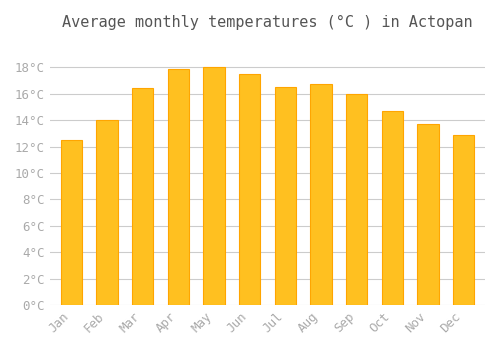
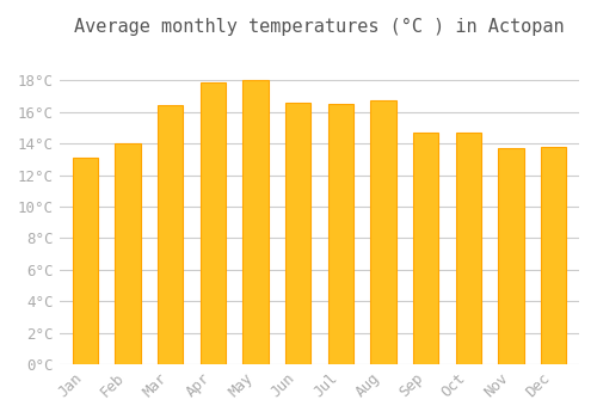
Jan: 12.5°C -> 13.1°C
Jun: 17.5°C -> 16.6°C
Sep: 16.0°C -> 14.7°C
Dec: 12.9°C -> 13.8°C
